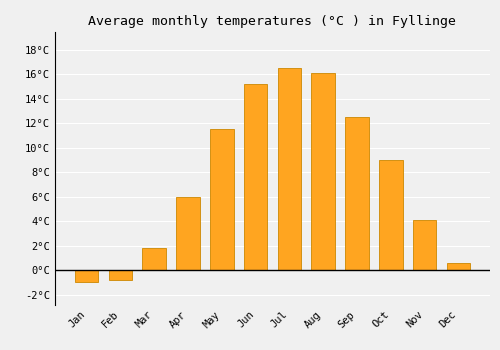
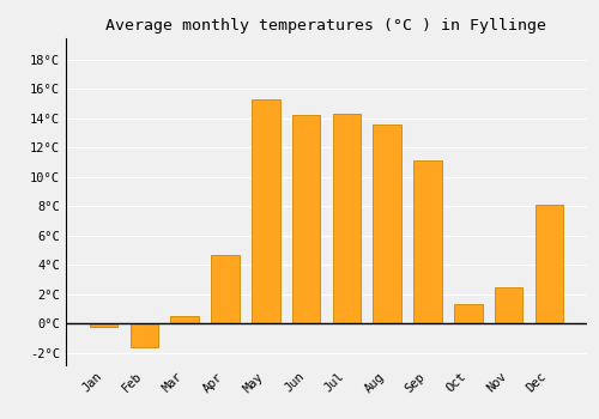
Jan: -1.0°C -> -0.2°C
Feb: -0.8°C -> -1.6°C
Mar: 1.8°C -> 0.5°C
Apr: 6.0°C -> 4.7°C
May: 11.5°C -> 15.3°C
Jun: 15.2°C -> 14.2°C
Jul: 16.5°C -> 14.3°C
Aug: 16.1°C -> 13.6°C
Sep: 12.5°C -> 11.1°C
Oct: 9.0°C -> 1.3°C
Nov: 4.1°C -> 2.5°C
Dec: 0.6°C -> 8.1°C
